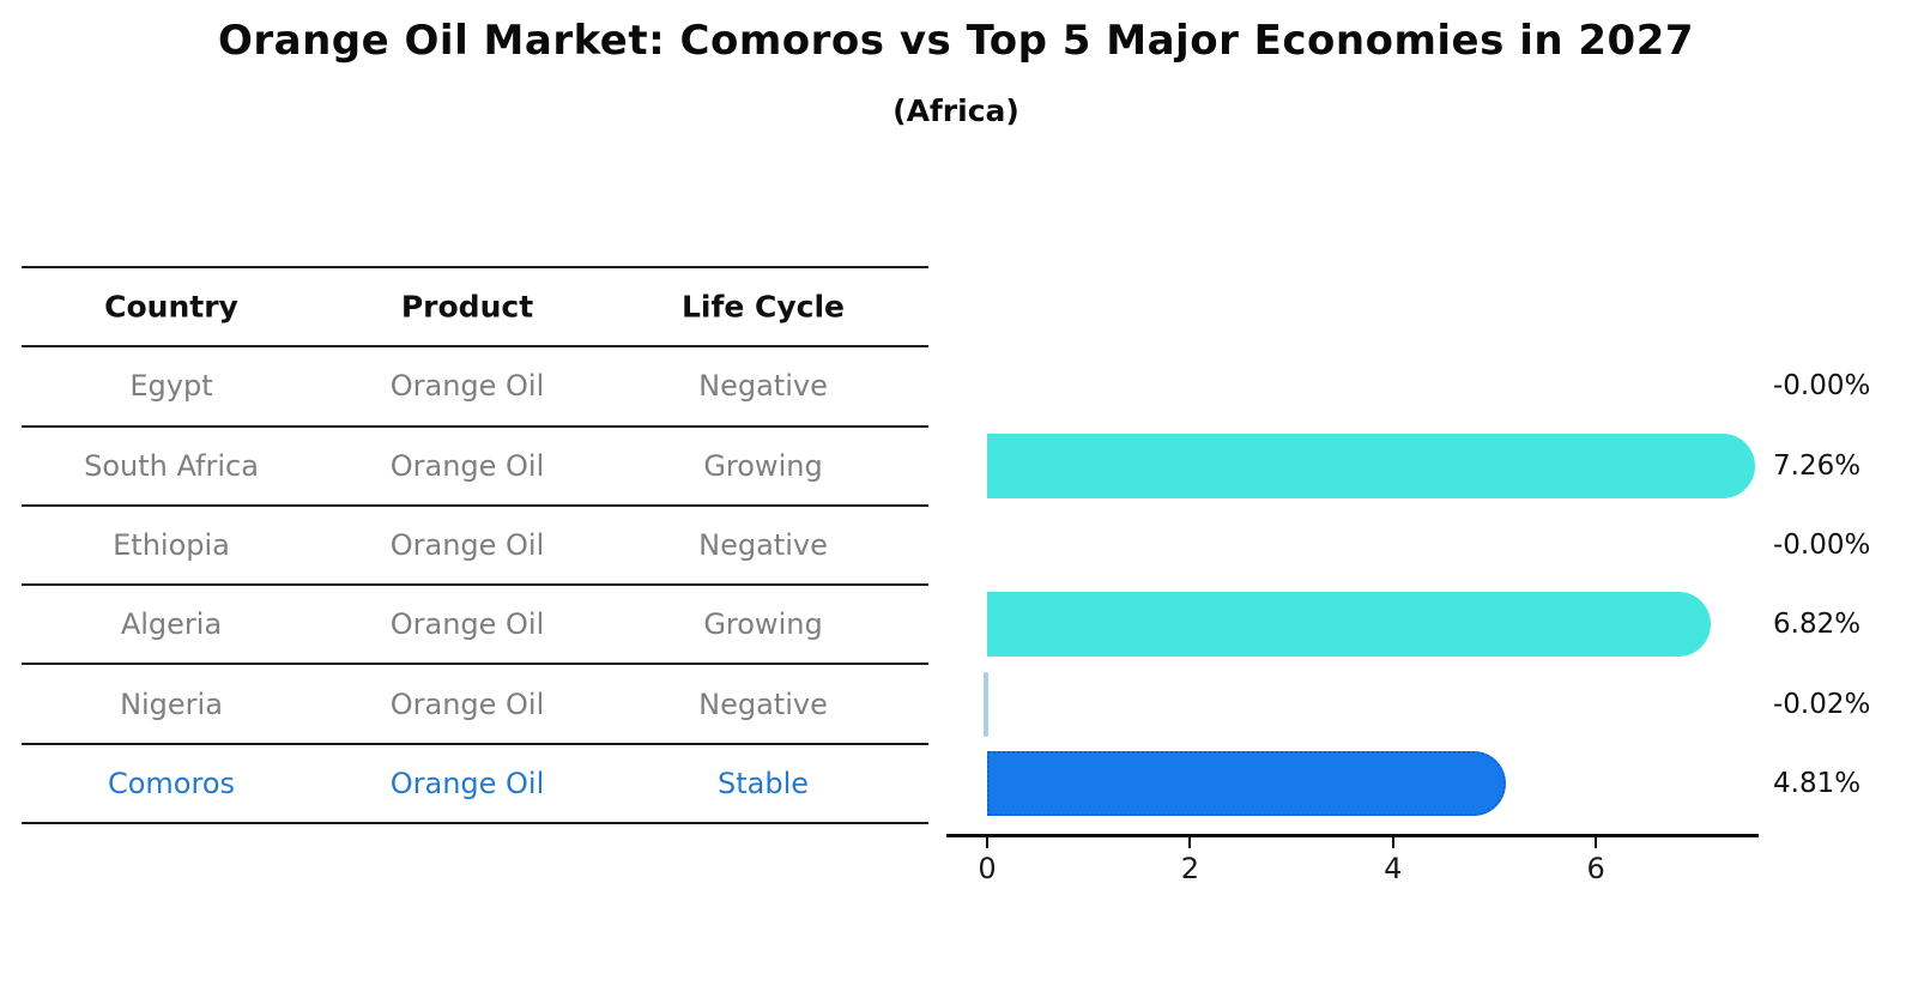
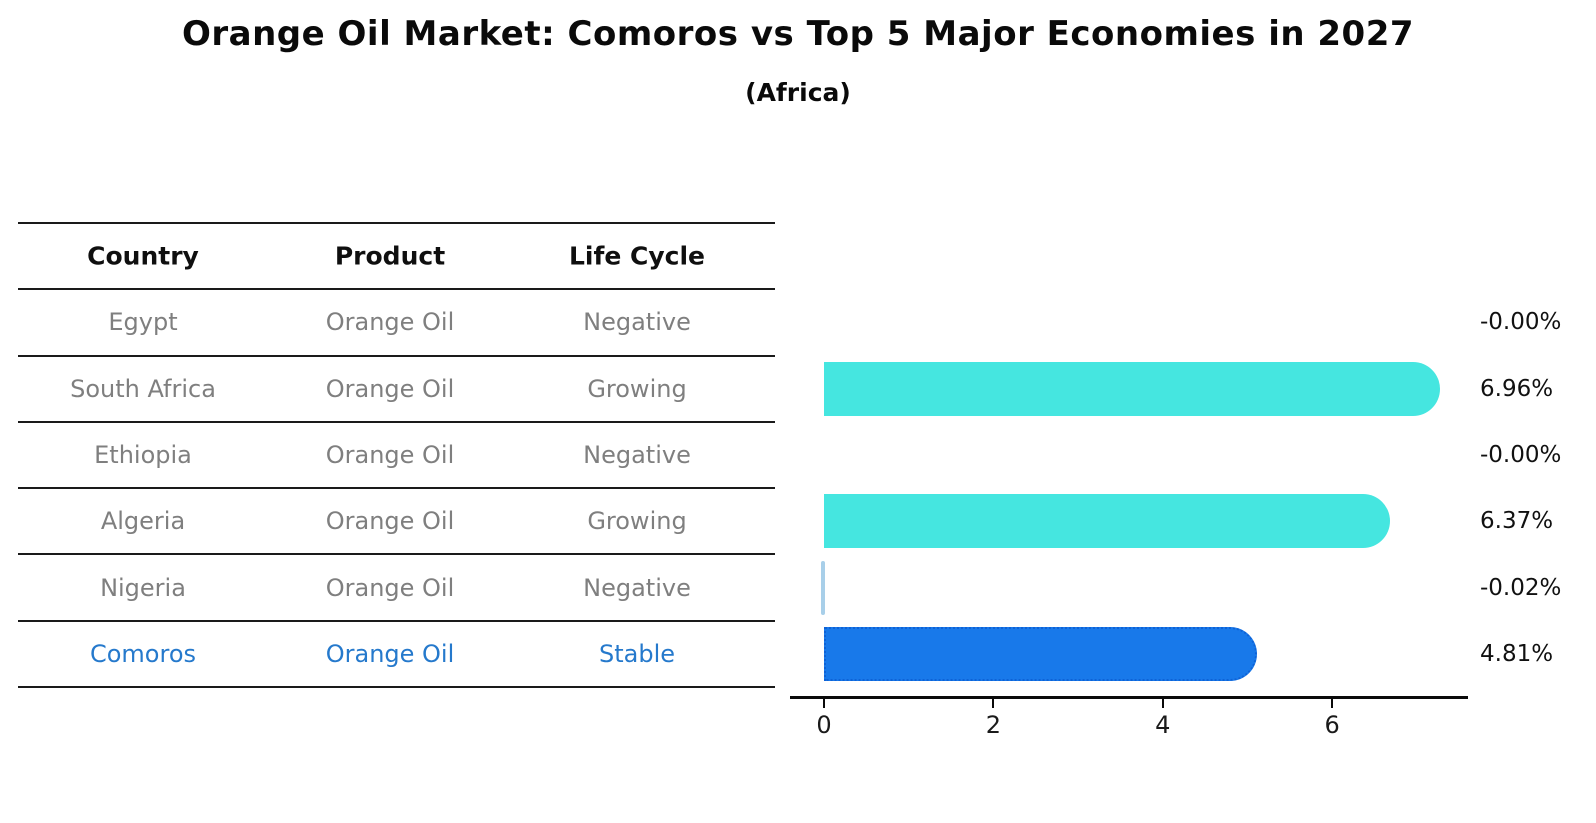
South Africa: 7.26% -> 6.96%
Algeria: 6.82% -> 6.37%
